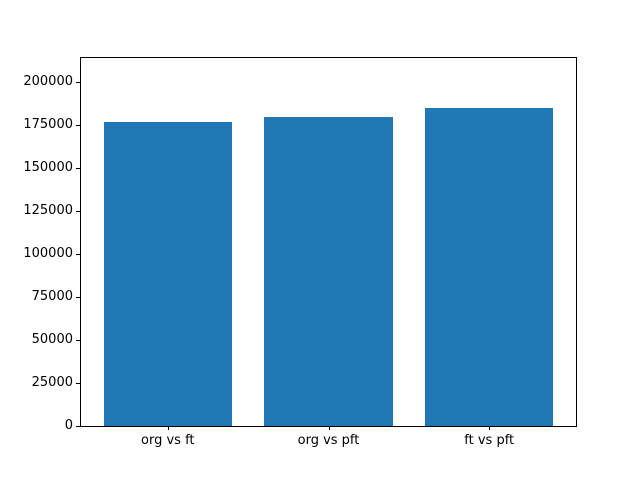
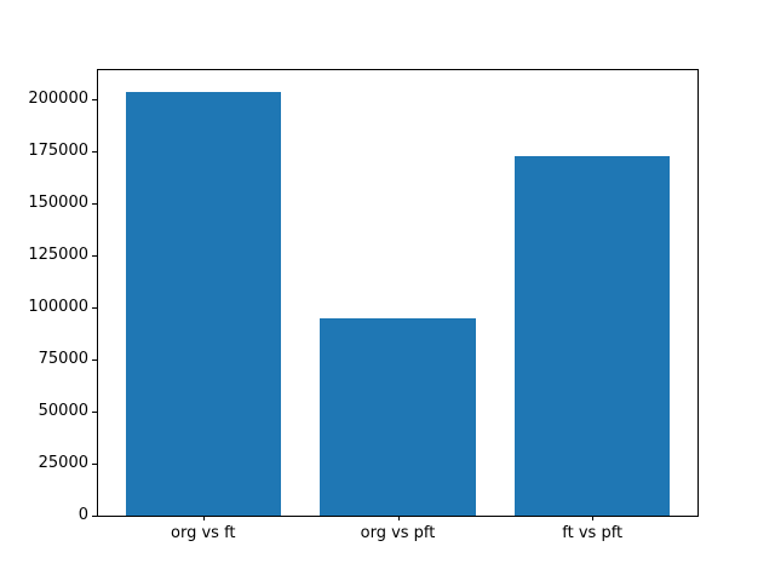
org vs ft: 177000 -> 204000
org vs pft: 180000 -> 95000
ft vs pft: 185000 -> 173000
